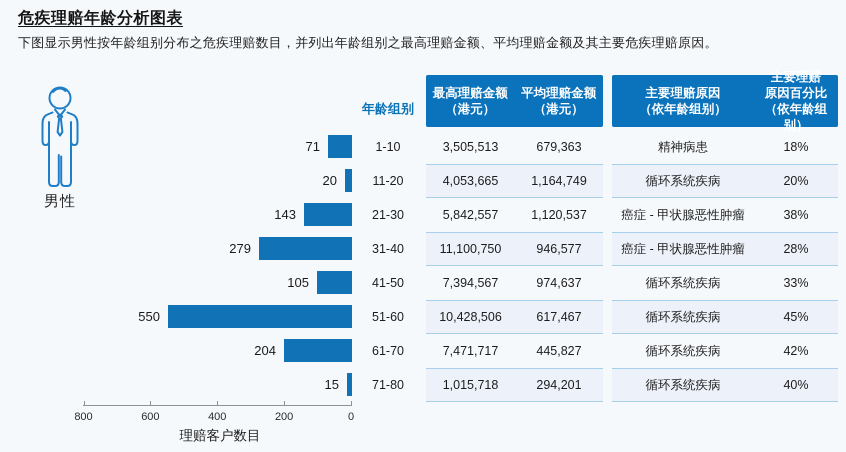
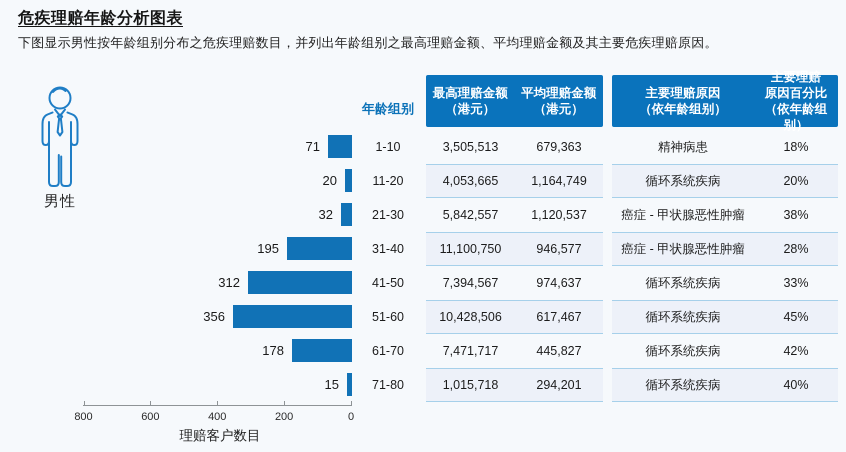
21-30: 143 -> 32
31-40: 279 -> 195
41-50: 105 -> 312
51-60: 550 -> 356
61-70: 204 -> 178
